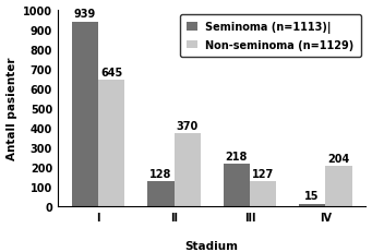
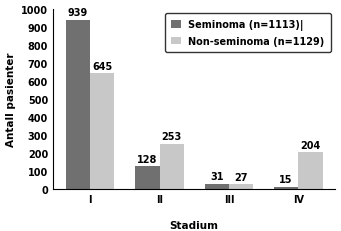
Non-seminoma (n=1129)/II: 370 -> 253
Seminoma (n=1113)|/III: 218 -> 31
Non-seminoma (n=1129)/III: 127 -> 27
